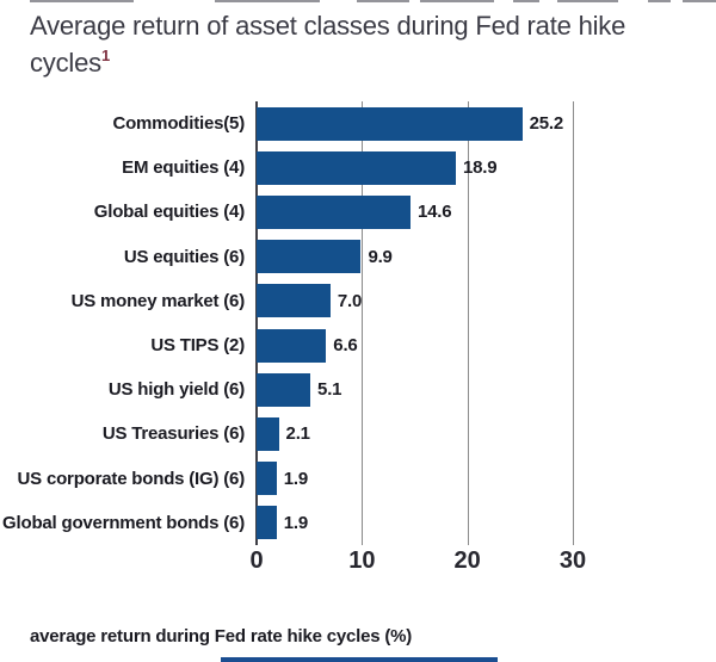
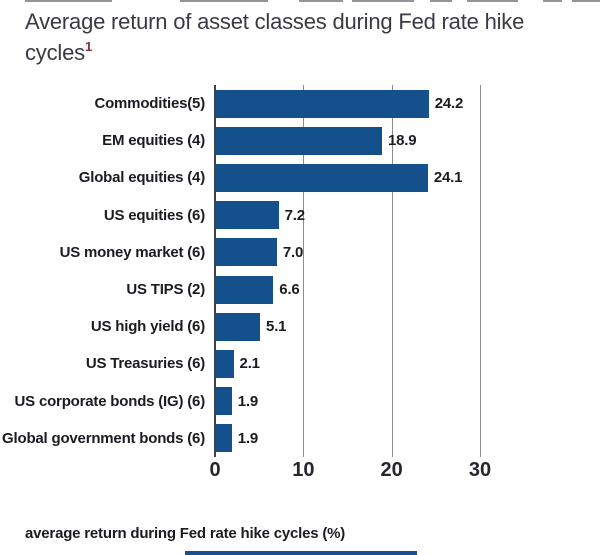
Commodities(5): 25.2 -> 24.2
Global equities (4): 14.6 -> 24.1
US equities (6): 9.9 -> 7.2
